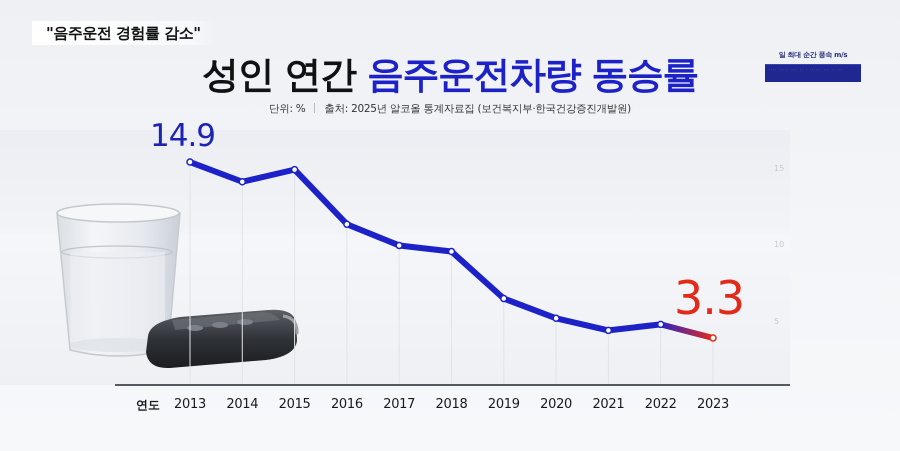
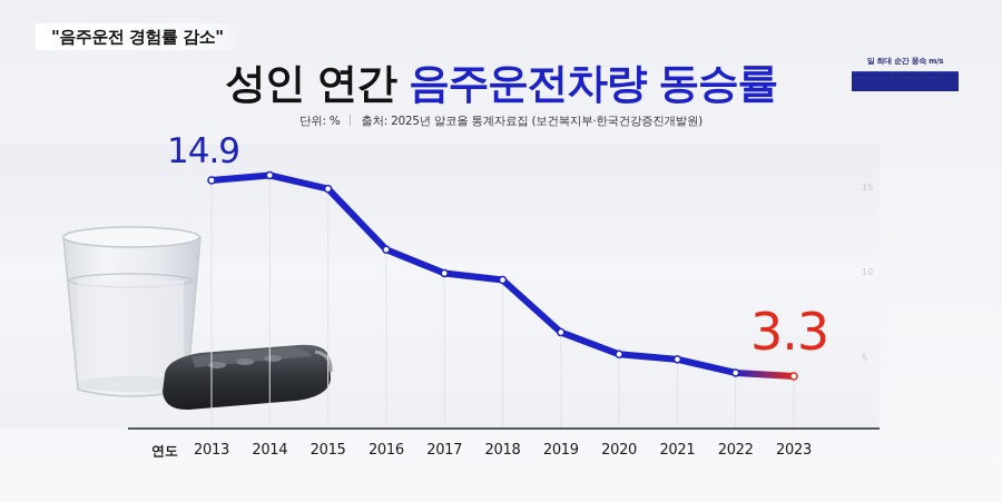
2014: 13.6 -> 15.2
2021: 3.8 -> 4.3
2022: 4.2 -> 3.5
